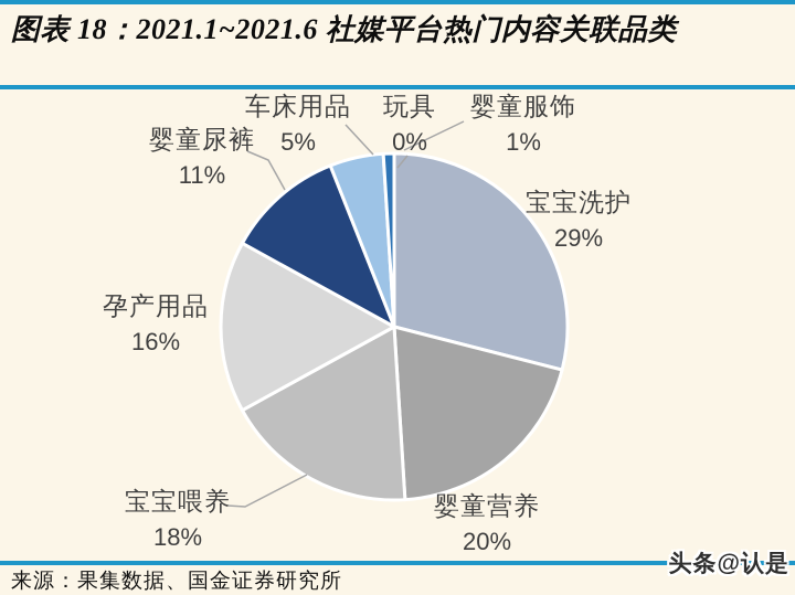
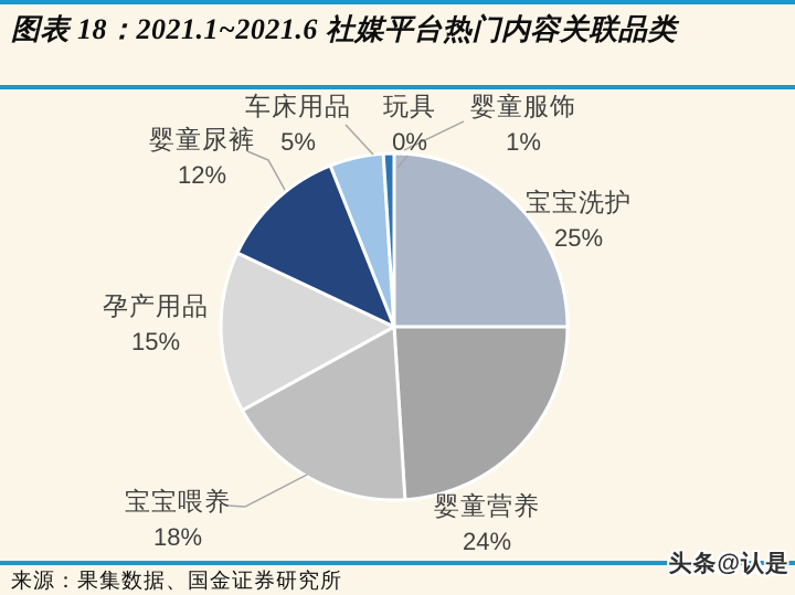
宝宝洗护: 29% -> 25%
婴童营养: 20% -> 24%
孕产用品: 16% -> 15%
婴童尿裤: 11% -> 12%
